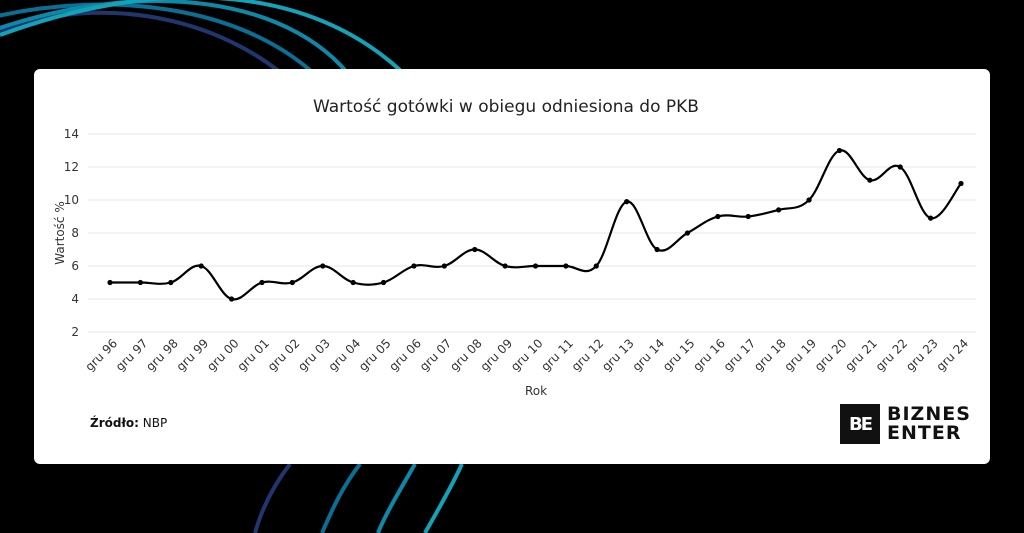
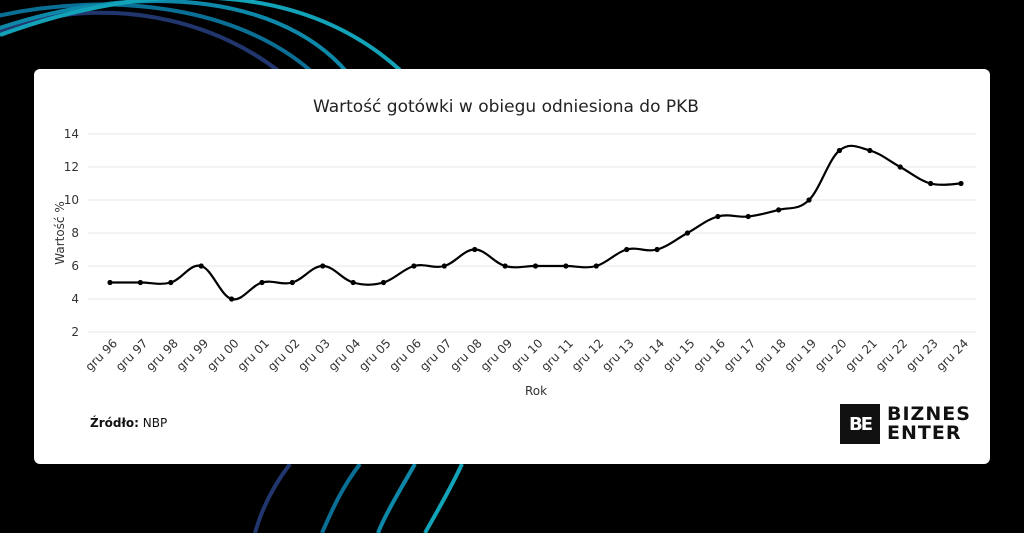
gru 13: 9.9 -> 7.0
gru 21: 11.2 -> 13.0
gru 23: 8.9 -> 11.0
